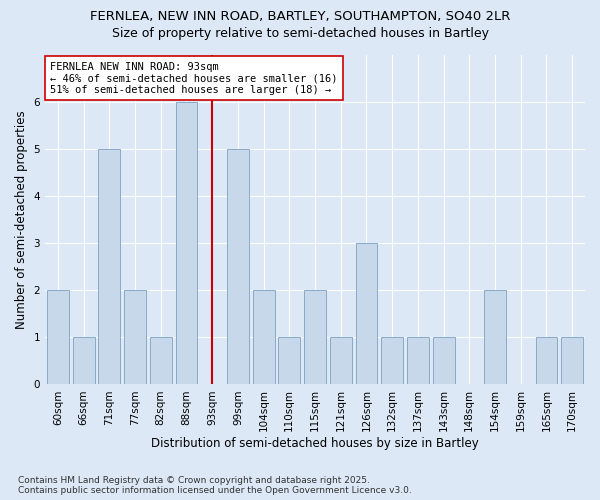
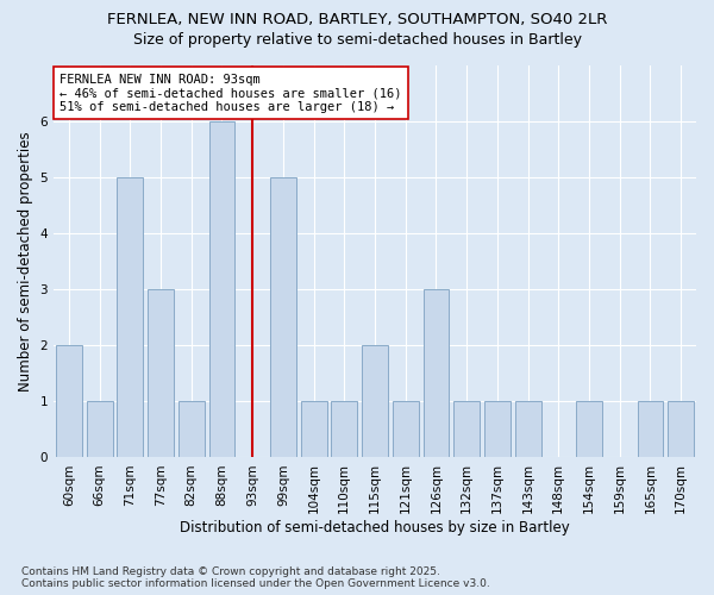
77sqm: 2 -> 3
104sqm: 2 -> 1
154sqm: 2 -> 1
